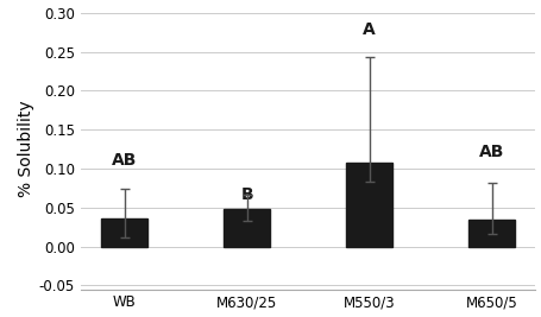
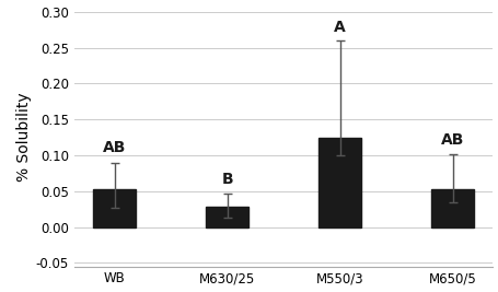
WB: 0.036 -> 0.052
M630/25: 0.048 -> 0.028
M550/3: 0.108 -> 0.125
M650/5: 0.034 -> 0.053
